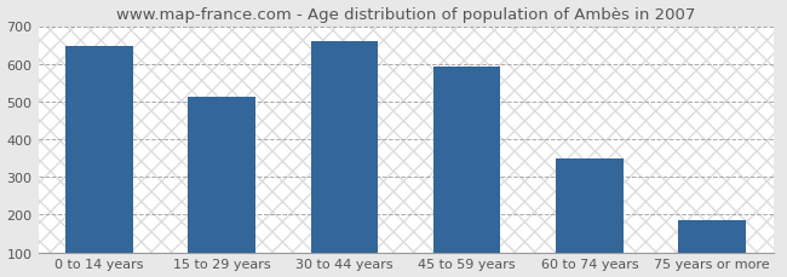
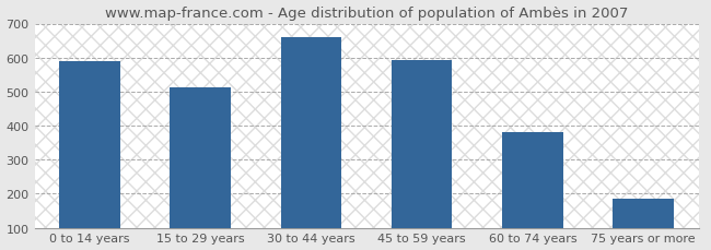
0 to 14 years: 648 -> 590
60 to 74 years: 348 -> 380
